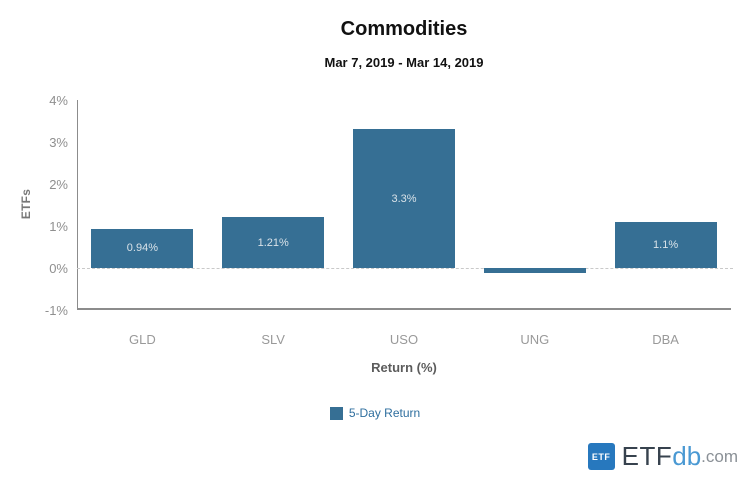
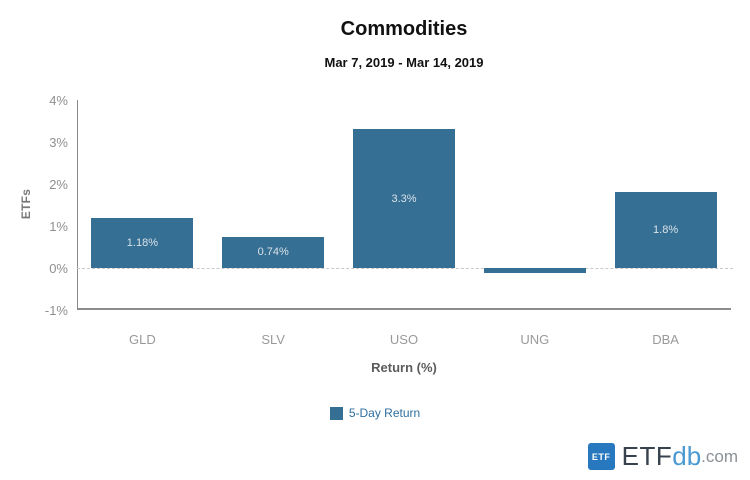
GLD: 0.94% -> 1.18%
SLV: 1.21% -> 0.74%
DBA: 1.1% -> 1.8%
